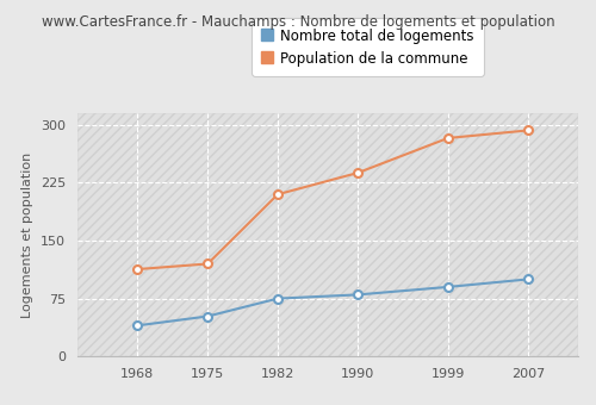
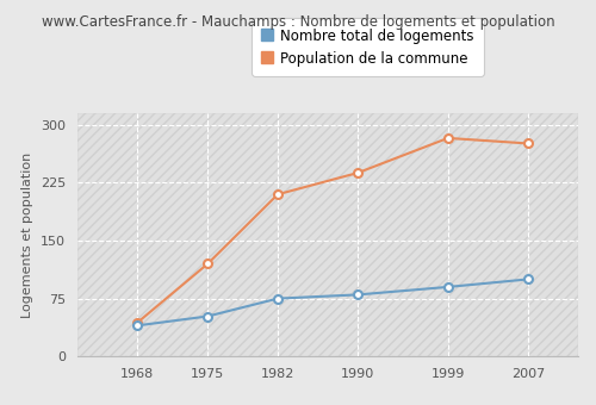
Population de la commune/1968: 113 -> 44
Population de la commune/2007: 293 -> 276
